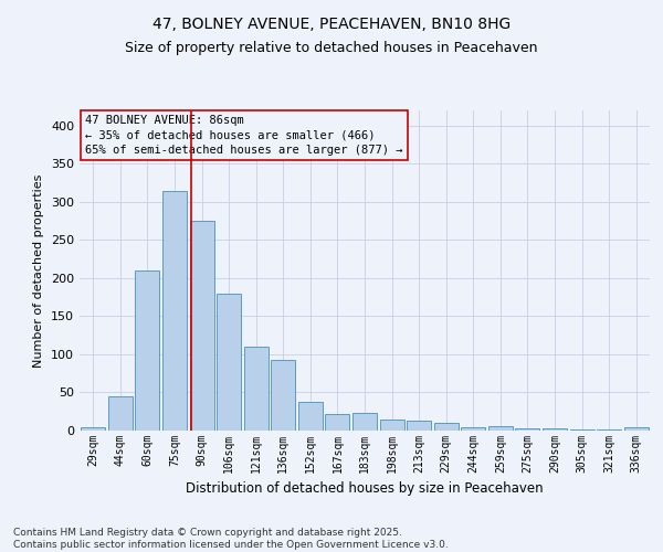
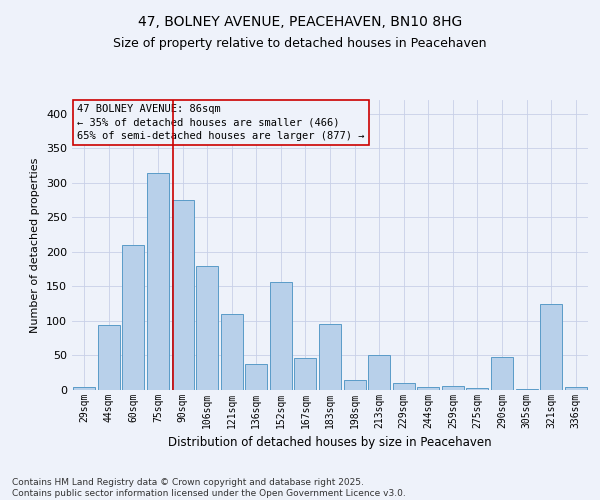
44sqm: 45 -> 94
136sqm: 93 -> 38
152sqm: 38 -> 156
167sqm: 22 -> 46
183sqm: 23 -> 96
213sqm: 13 -> 50
290sqm: 3 -> 48
321sqm: 1 -> 124
